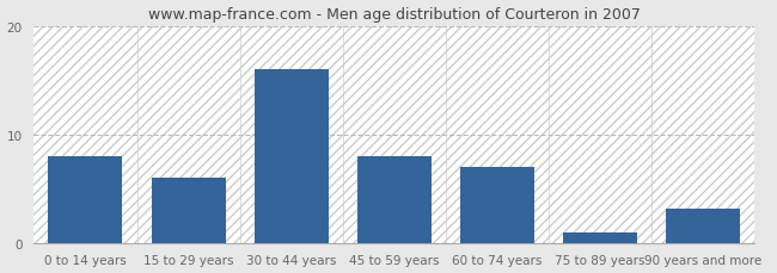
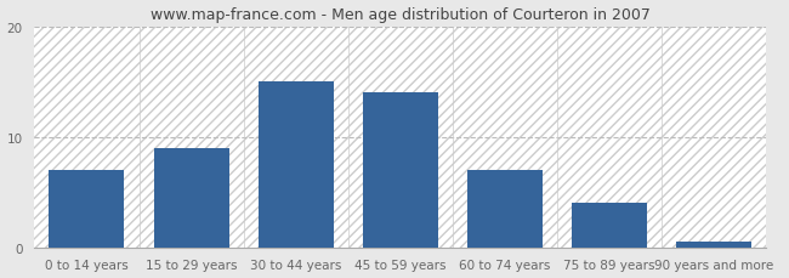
0 to 14 years: 8.0 -> 7.0
15 to 29 years: 6.0 -> 9.0
30 to 44 years: 16.0 -> 15.0
45 to 59 years: 8.0 -> 14.0
75 to 89 years: 1.0 -> 4.0
90 years and more: 3.2 -> 0.5
